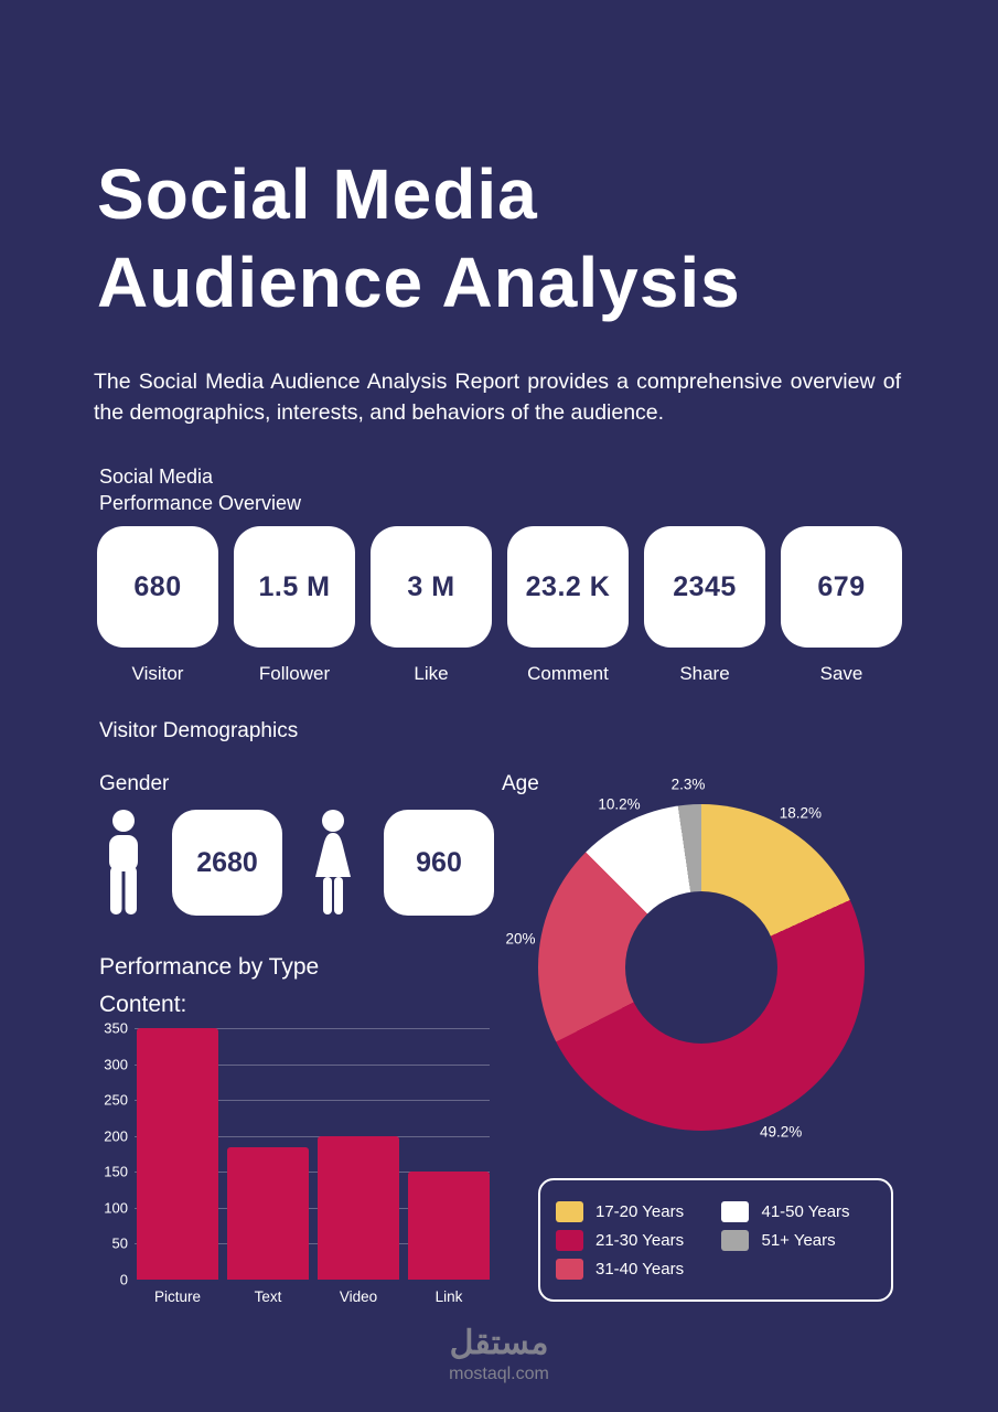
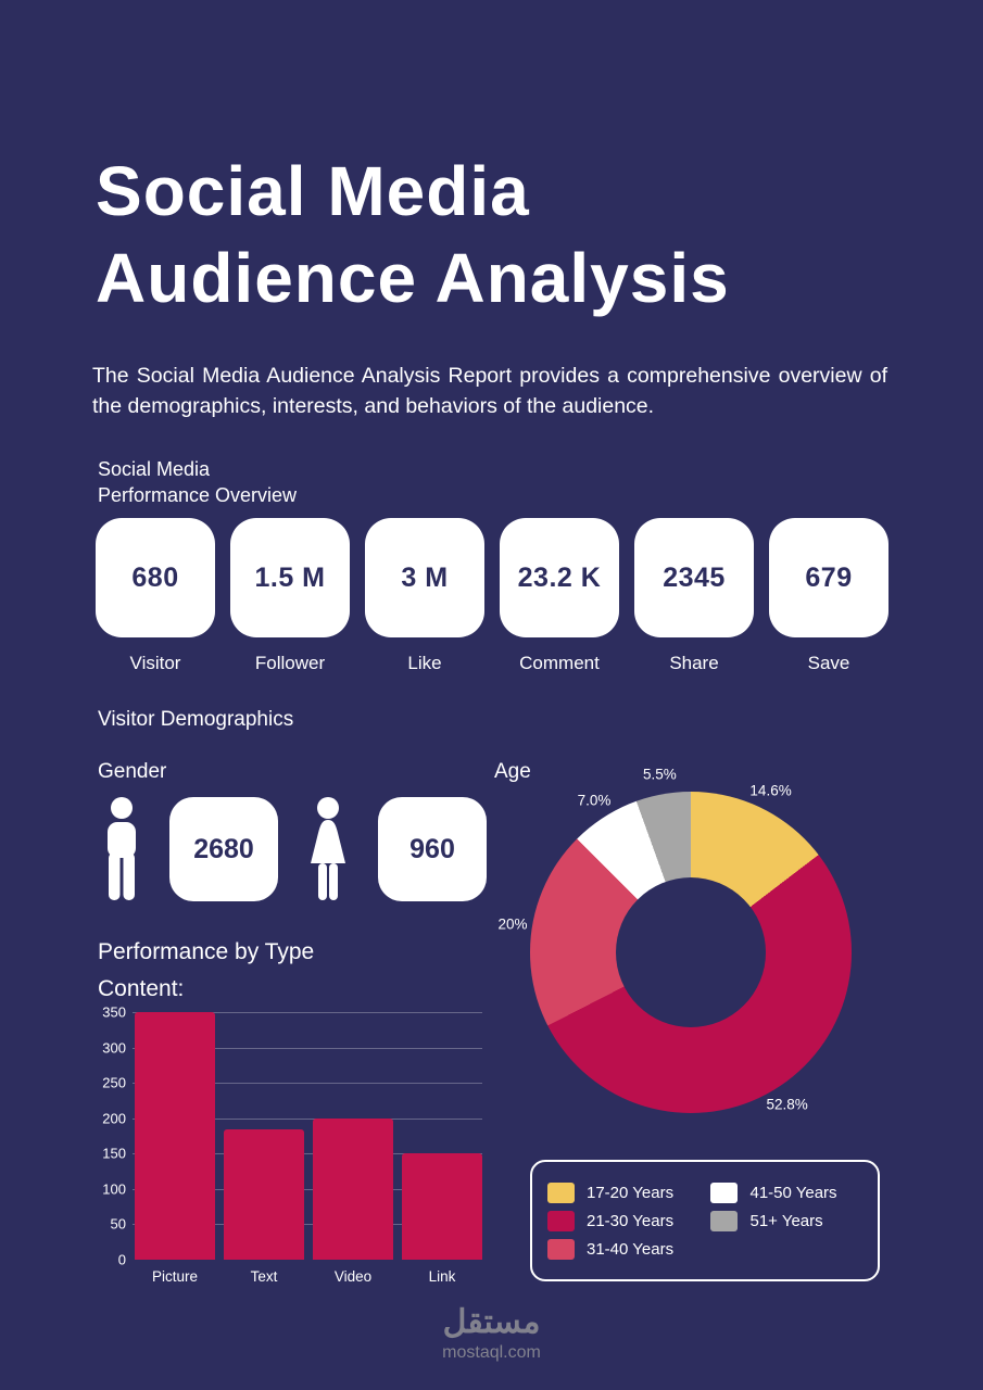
Age/17-20 Years: 18.2% -> 14.6%
Age/21-30 Years: 49.2% -> 52.8%
Age/41-50 Years: 10.2% -> 7.0%
Age/51+ Years: 2.3% -> 5.5%
